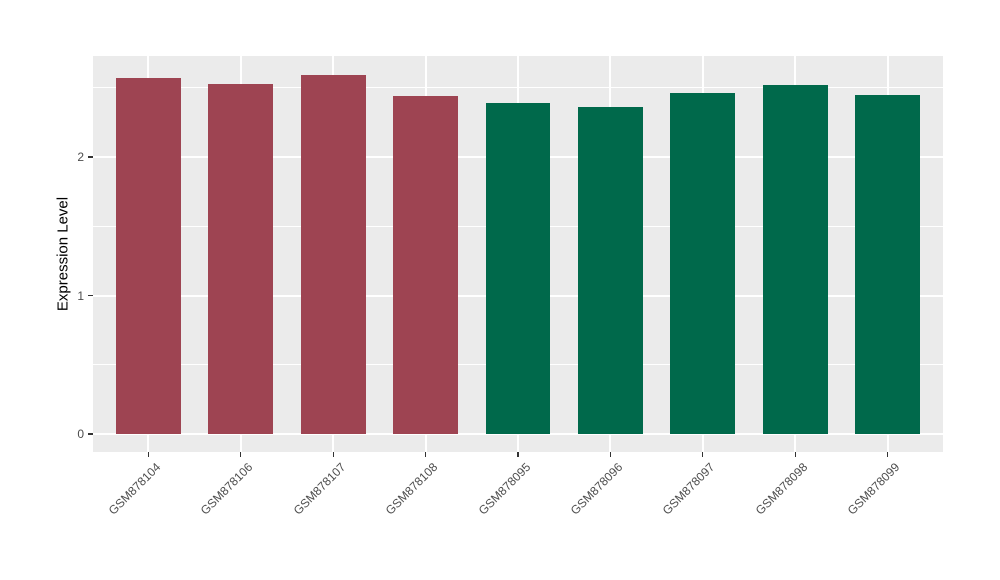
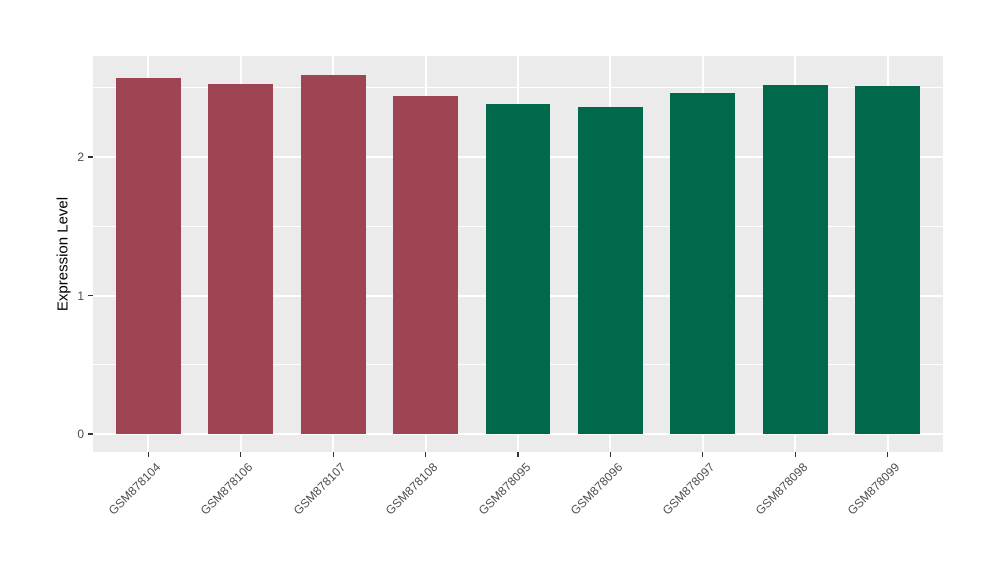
GSM878095: 2.39 -> 2.38
GSM878099: 2.45 -> 2.51
